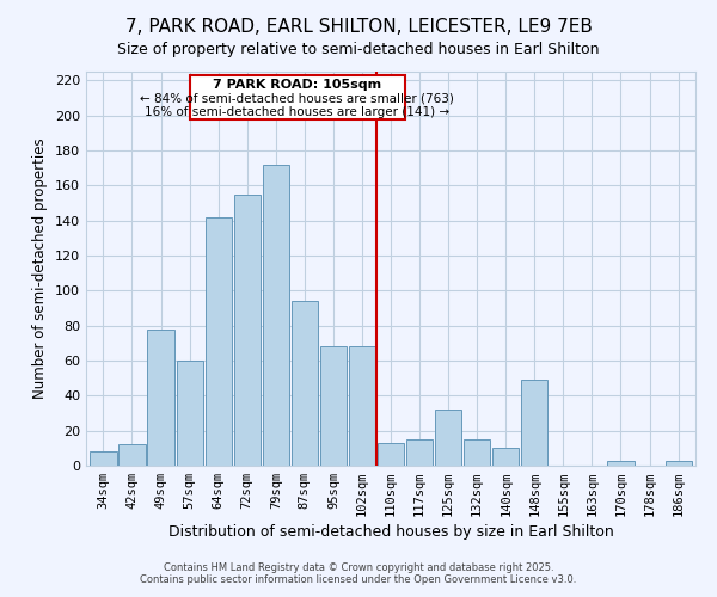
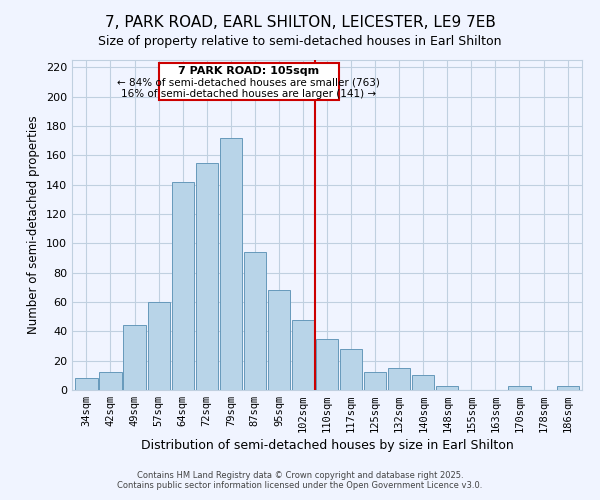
49sqm: 78 -> 44
102sqm: 68 -> 48
110sqm: 13 -> 35
117sqm: 15 -> 28
125sqm: 32 -> 12
148sqm: 49 -> 3
